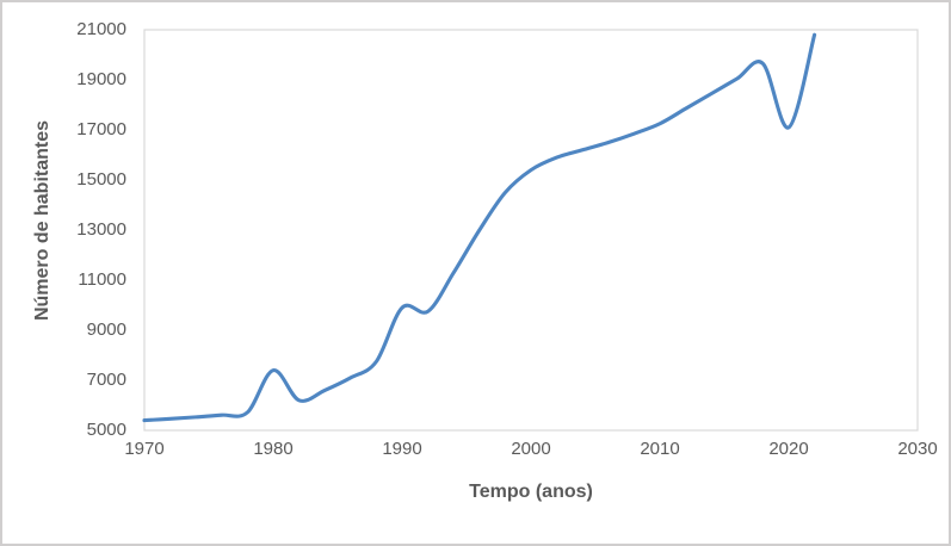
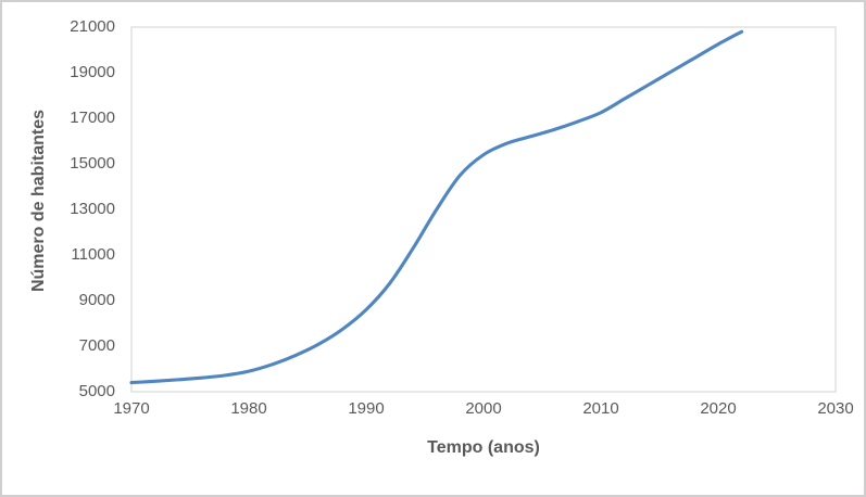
1980: 7400 -> 5900
1990: 9900 -> 8600
2020: 17100 -> 20200
